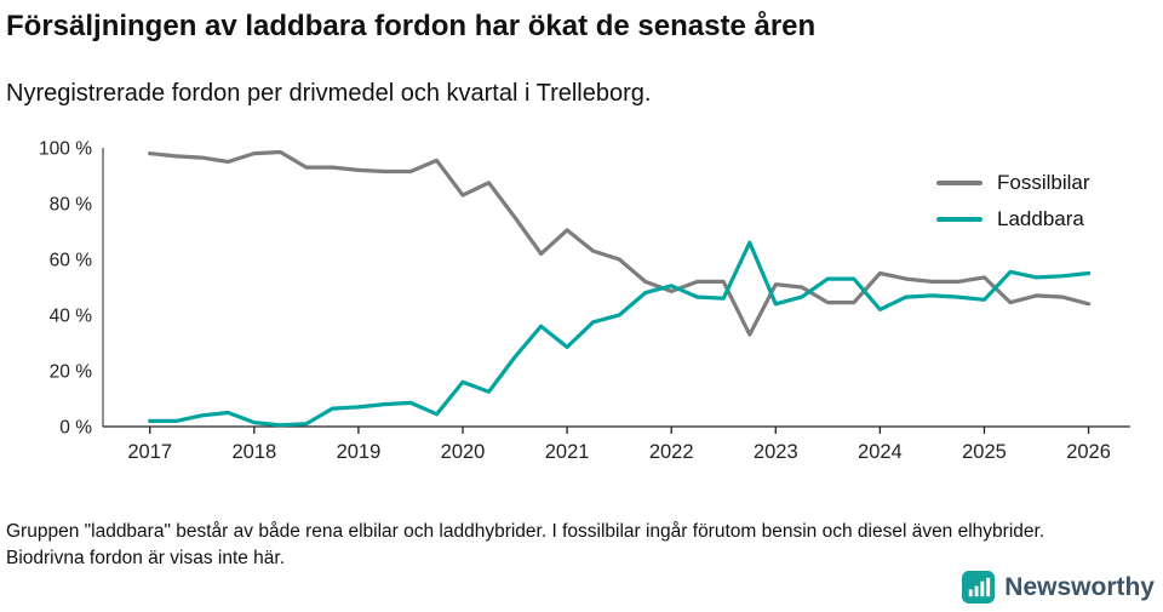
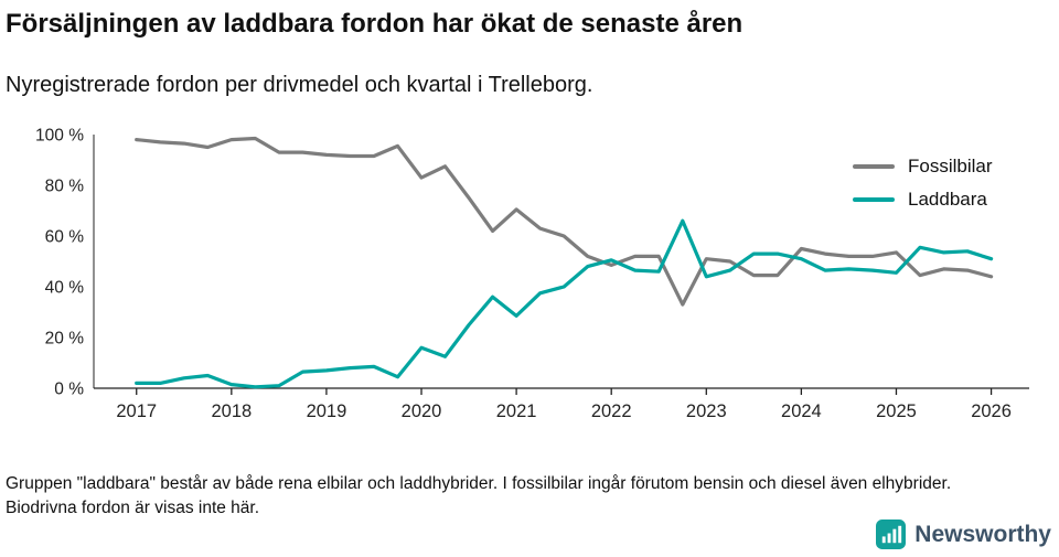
Laddbara/2024: 42% -> 51%
Laddbara/2026: 55% -> 51%
